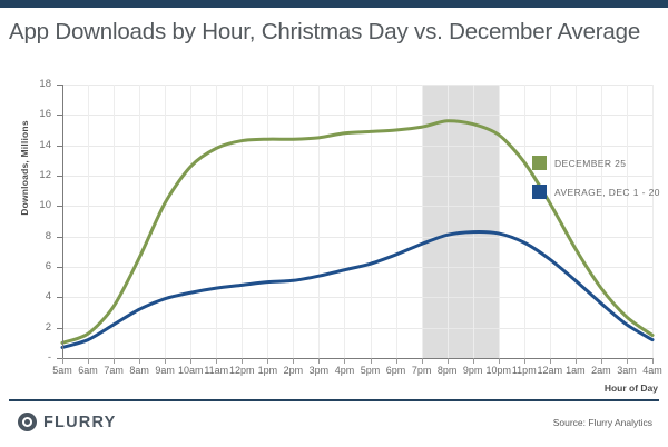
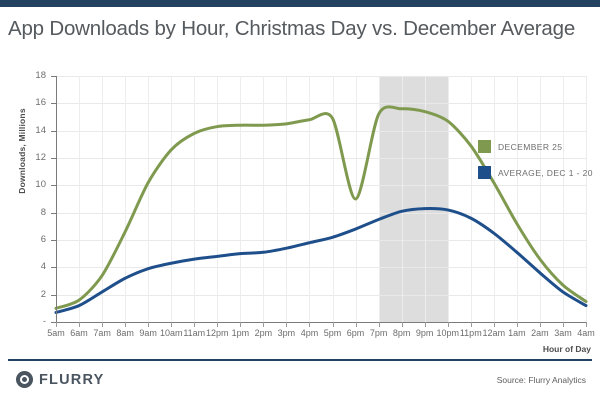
DECEMBER 25/6pm: 15.0 -> 9.0
